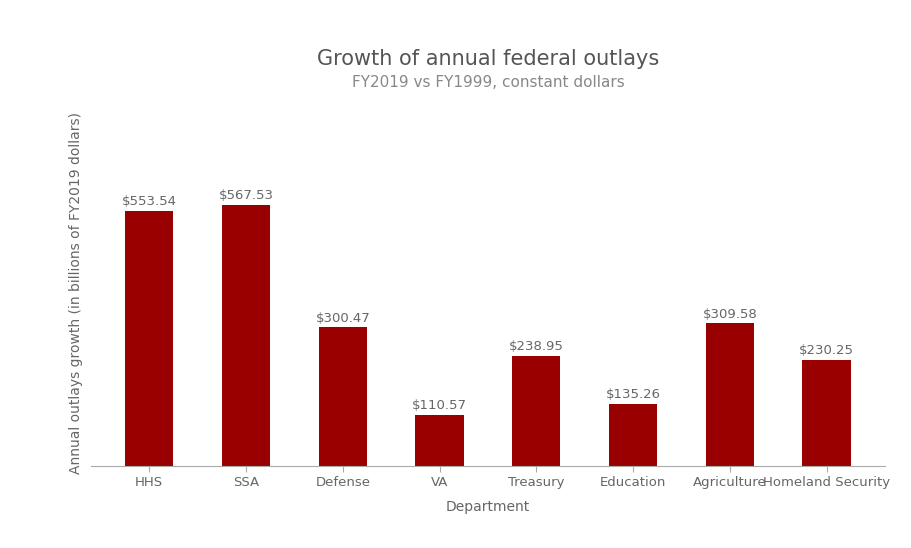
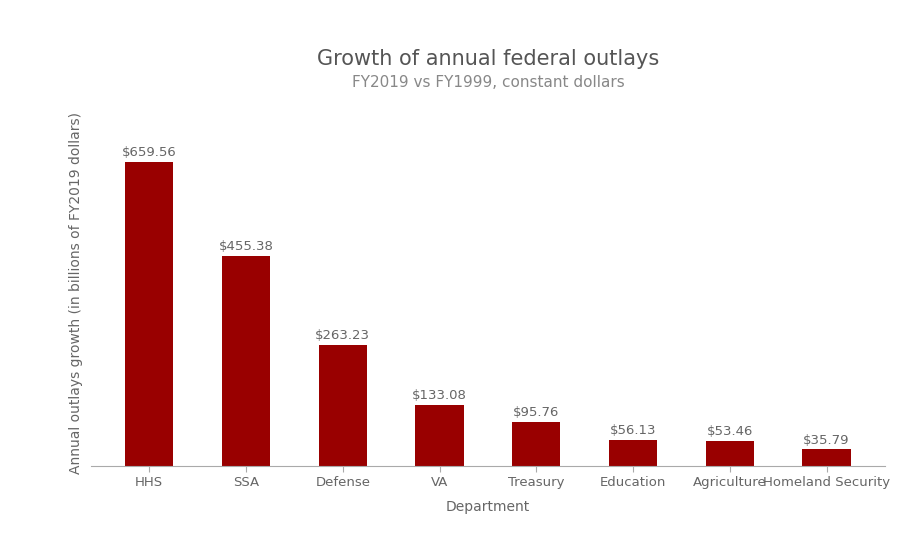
HHS: $553.54 -> $659.56
SSA: $567.53 -> $455.38
Defense: $300.47 -> $263.23
VA: $110.57 -> $133.08
Treasury: $238.95 -> $95.76
Education: $135.26 -> $56.13
Agriculture: $309.58 -> $53.46
Homeland Security: $230.25 -> $35.79
